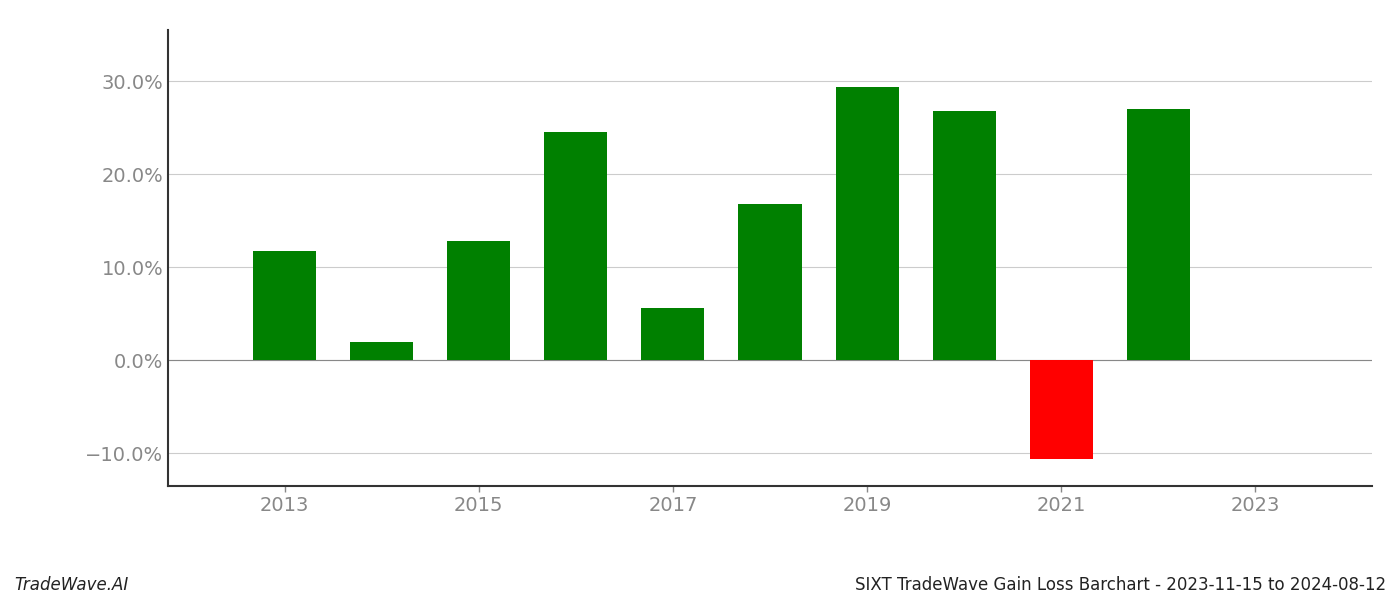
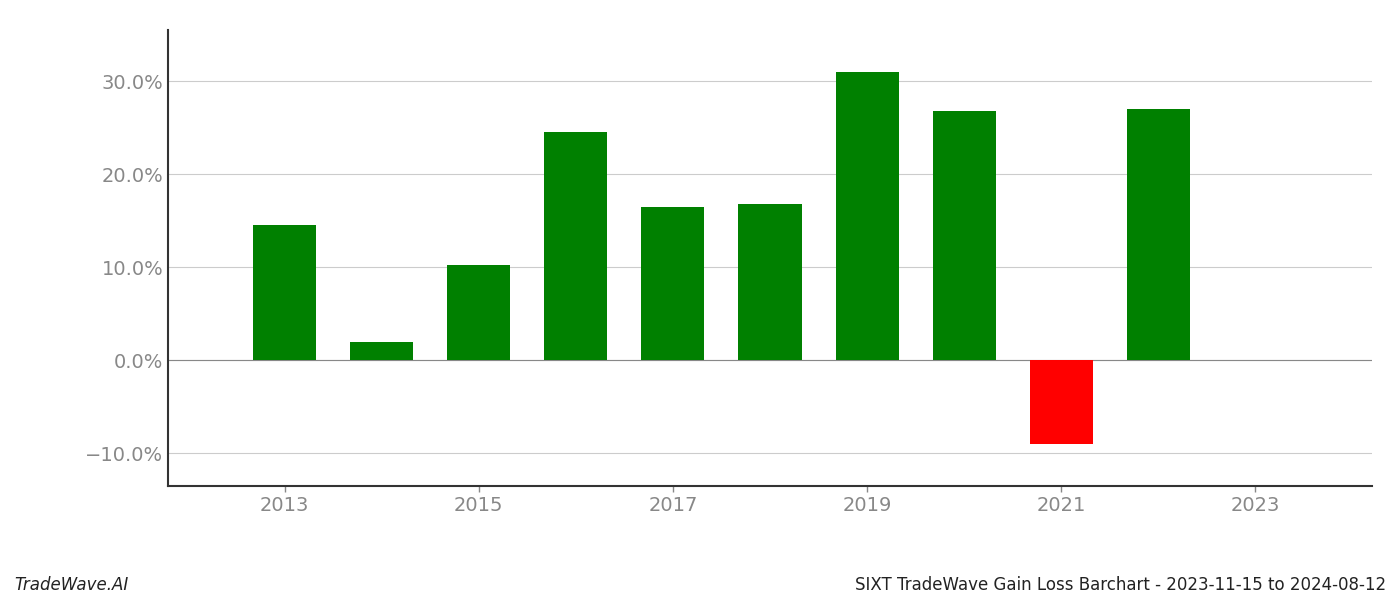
2013: 11.8% -> 14.5%
2015: 12.8% -> 10.3%
2017: 5.6% -> 16.5%
2019: 29.4% -> 31.0%
2021: -10.6% -> -9.0%
